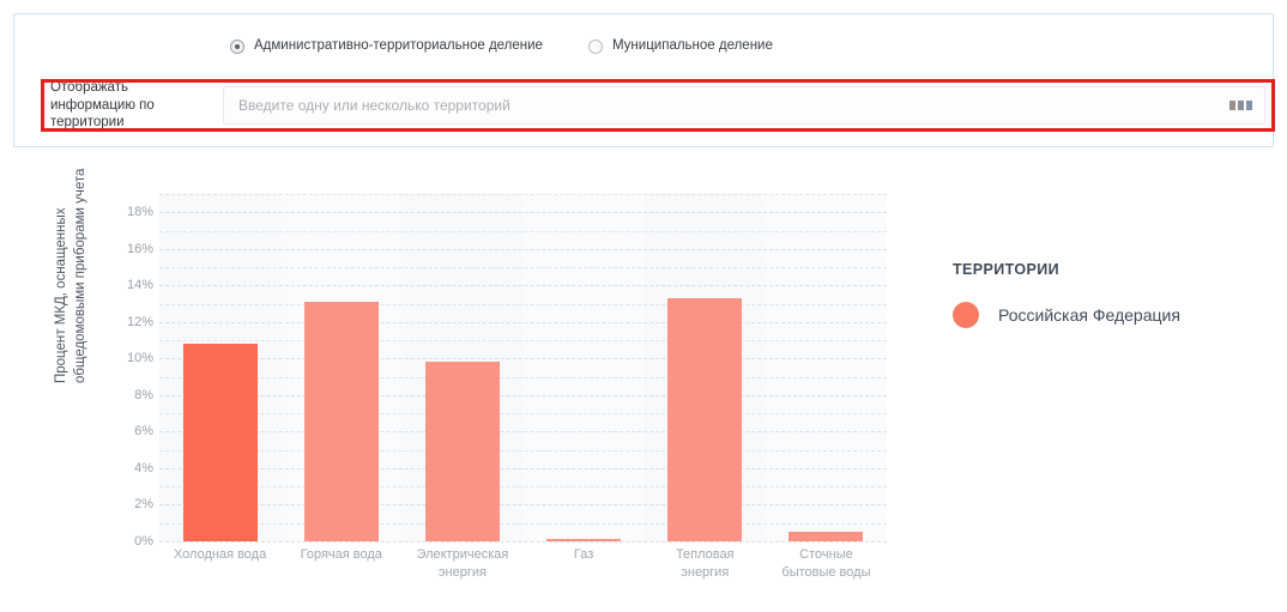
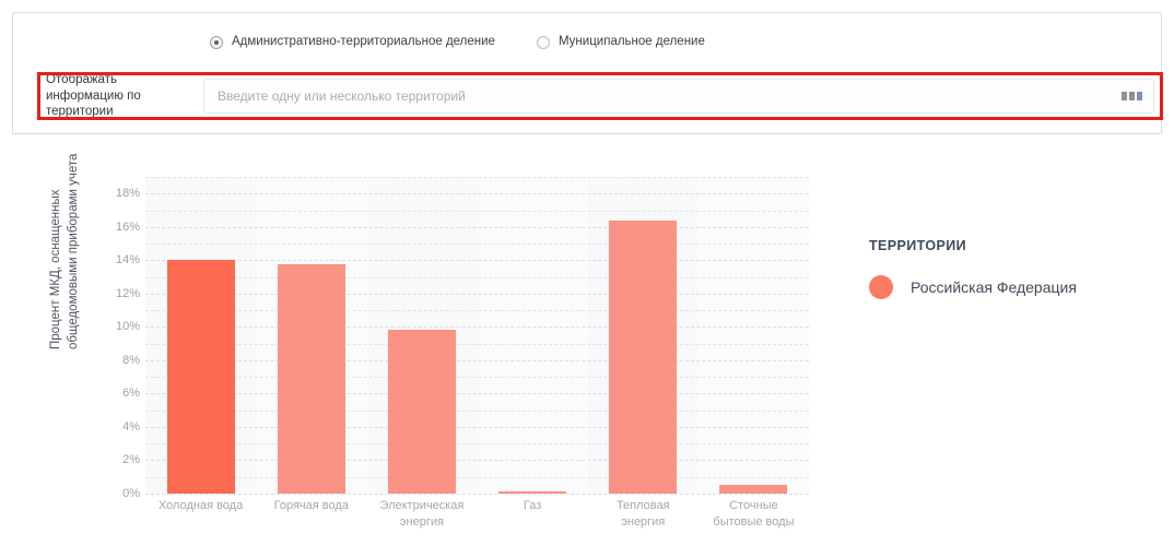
Холодная вода: 10.8% -> 14.0%
Горячая вода: 13.1% -> 13.8%
Тепловая энергия: 13.3% -> 16.4%
